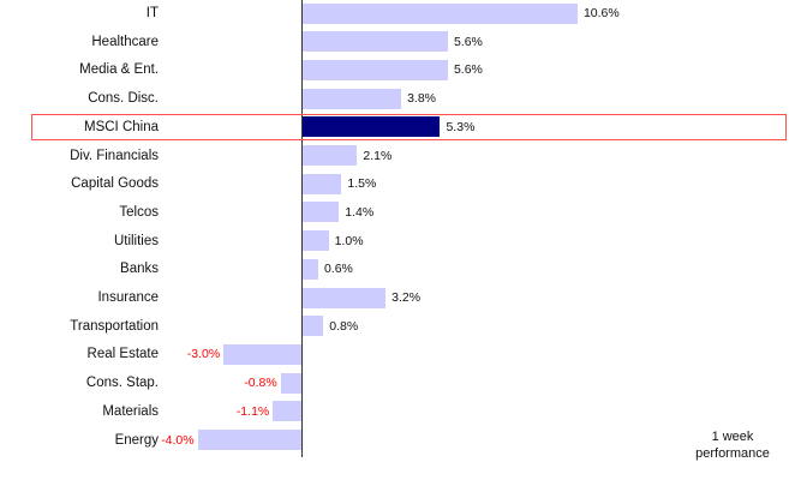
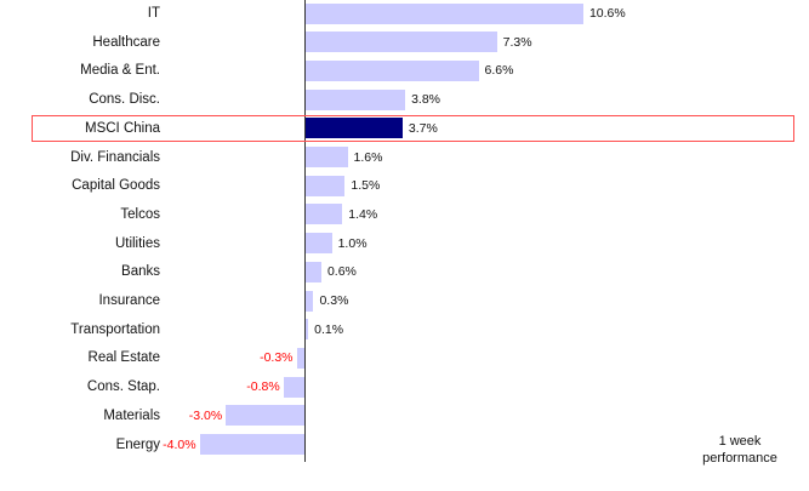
Healthcare: 5.6% -> 7.3%
Media & Ent.: 5.6% -> 6.6%
MSCI China: 5.3% -> 3.7%
Div. Financials: 2.1% -> 1.6%
Insurance: 3.2% -> 0.3%
Transportation: 0.8% -> 0.1%
Real Estate: -3.0% -> -0.3%
Materials: -1.1% -> -3.0%
